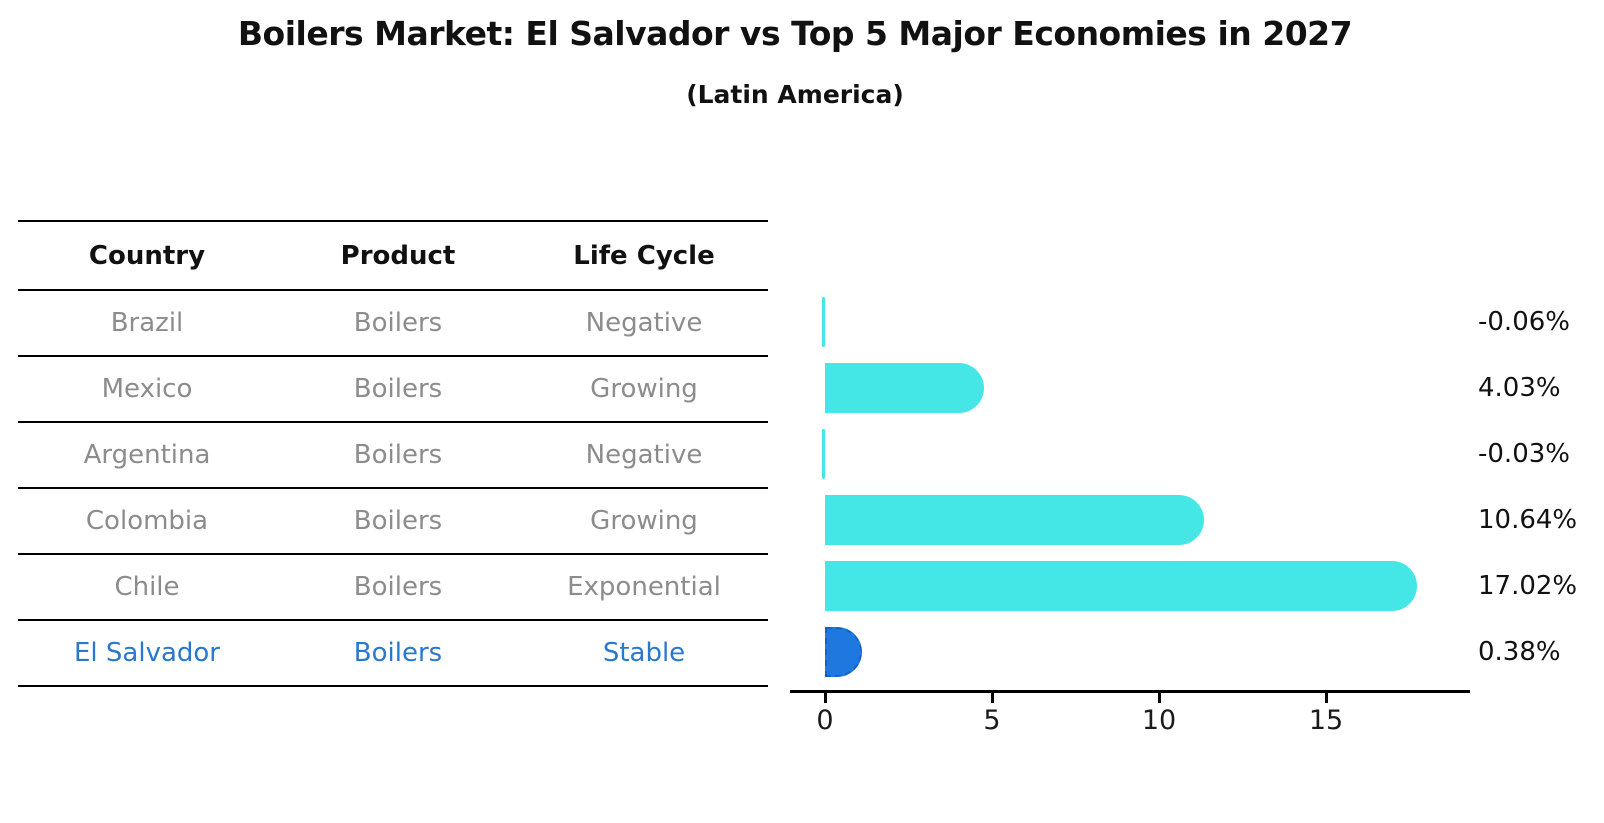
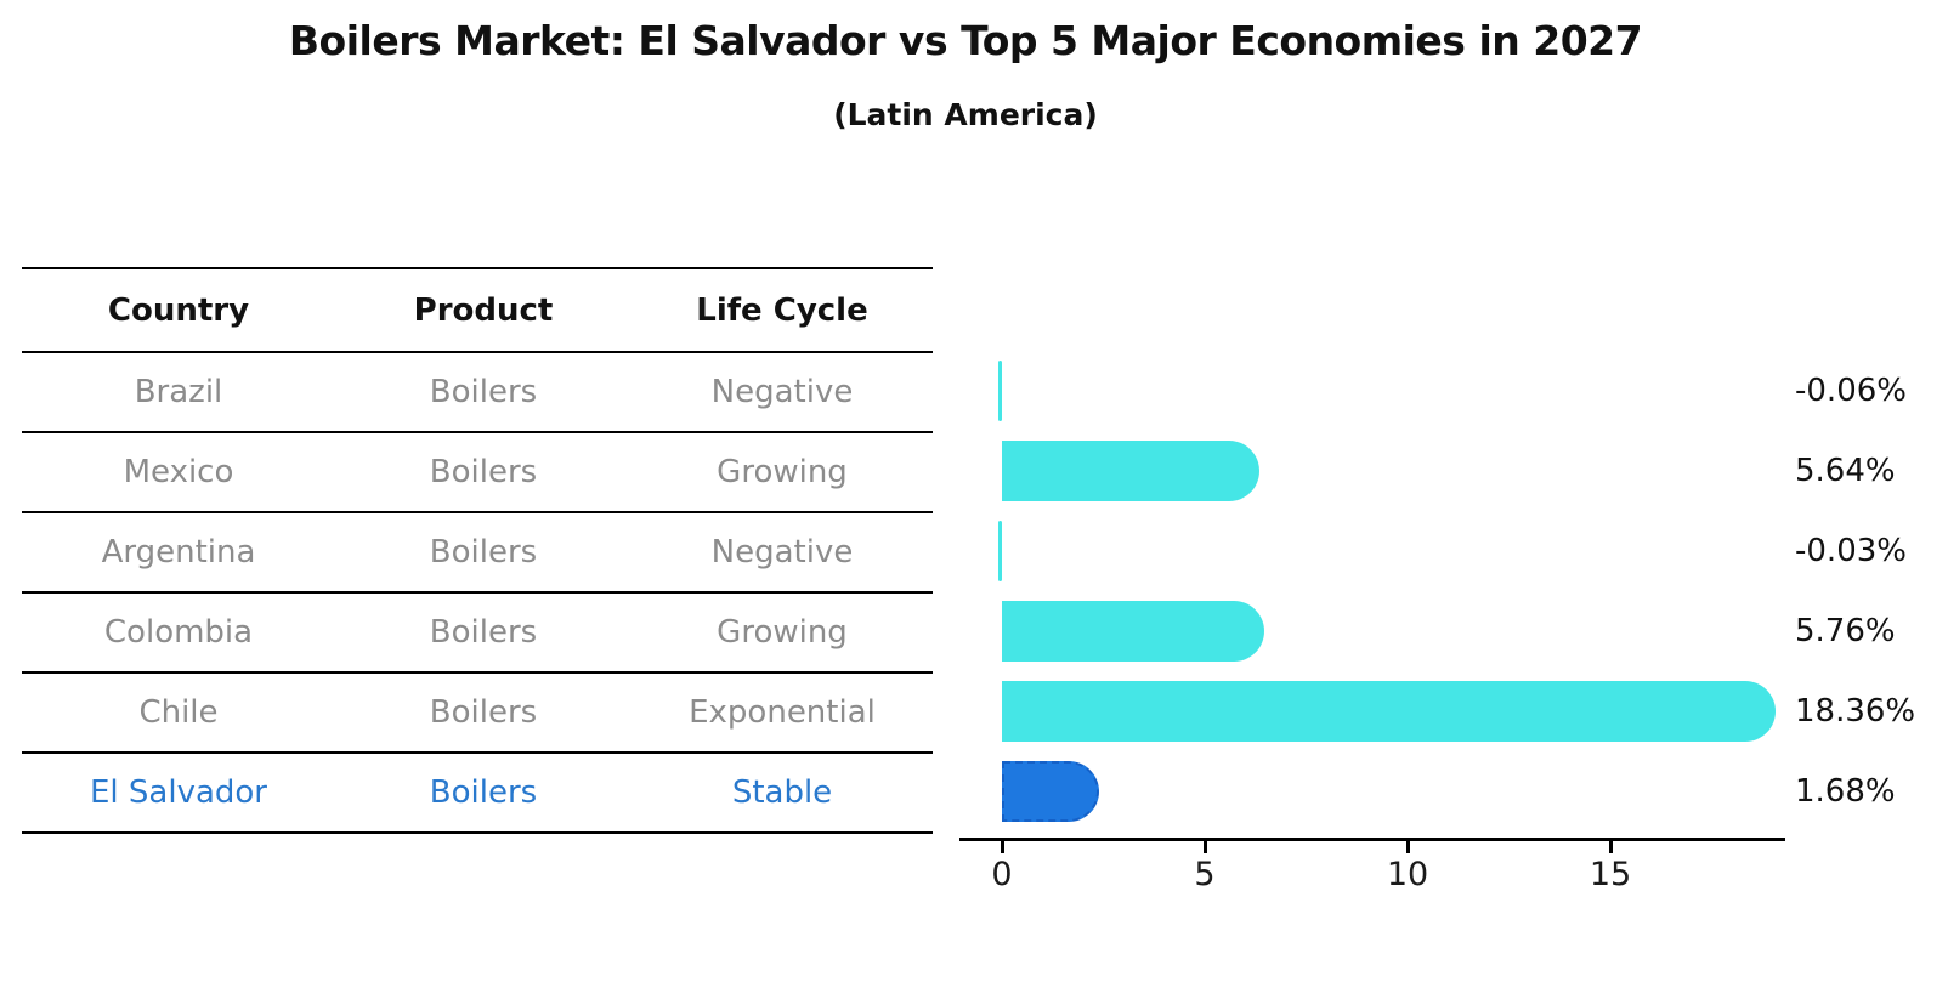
Mexico: 4.03% -> 5.64%
Colombia: 10.64% -> 5.76%
Chile: 17.02% -> 18.36%
El Salvador: 0.38% -> 1.68%
